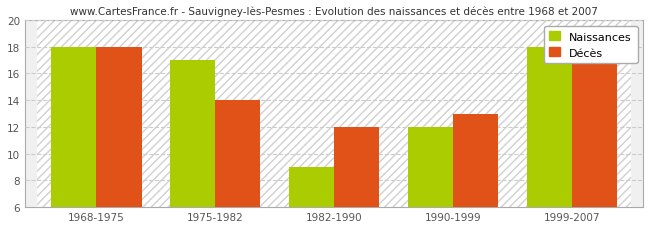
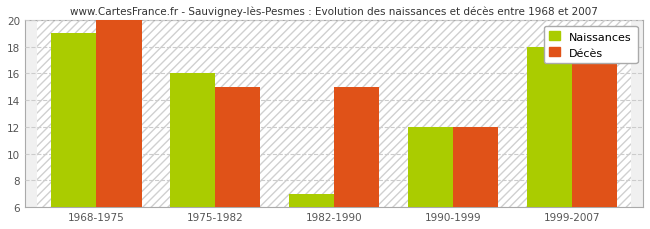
Naissances/1968-1975: 18 -> 19
Décès/1968-1975: 18 -> 20
Naissances/1975-1982: 17 -> 16
Décès/1975-1982: 14 -> 15
Naissances/1982-1990: 9 -> 7
Décès/1982-1990: 12 -> 15
Décès/1990-1999: 13 -> 12
